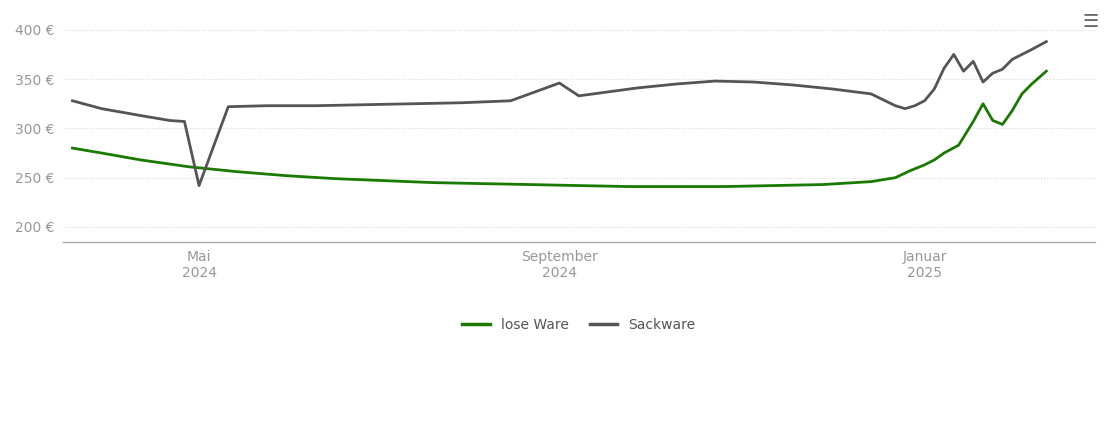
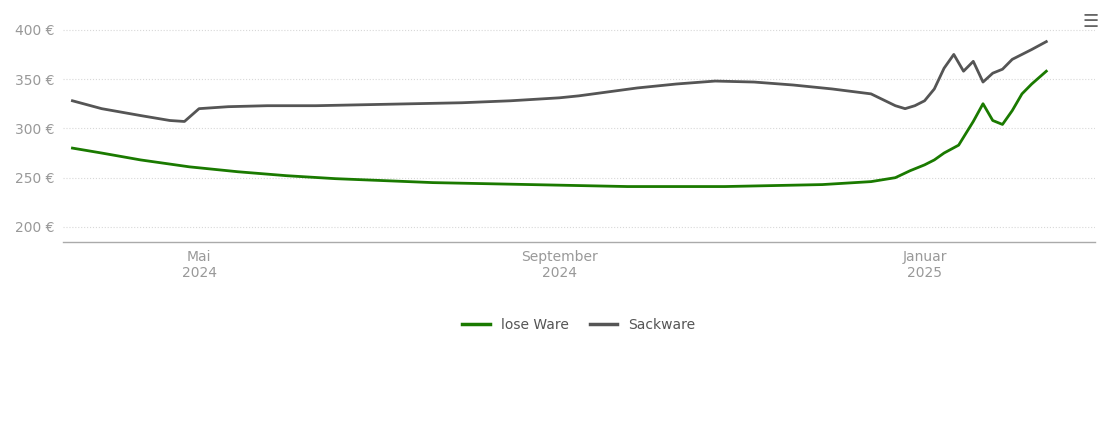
Sackware/Mai 2024: 242 € -> 320 €
Sackware/September 2024: 346 € -> 331 €
